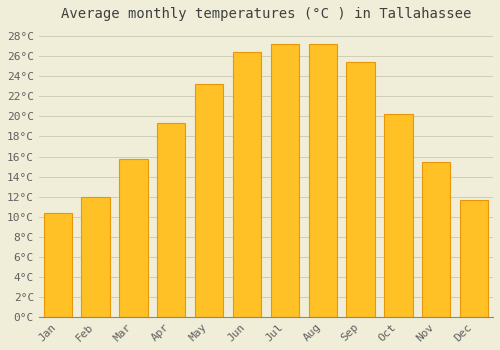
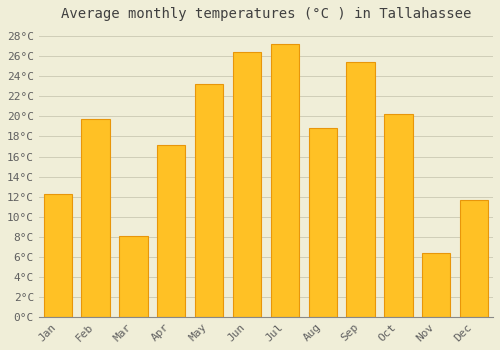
Jan: 10.4°C -> 12.3°C
Feb: 12.0°C -> 19.7°C
Mar: 15.8°C -> 8.1°C
Apr: 19.3°C -> 17.1°C
Aug: 27.2°C -> 18.8°C
Nov: 15.5°C -> 6.4°C
